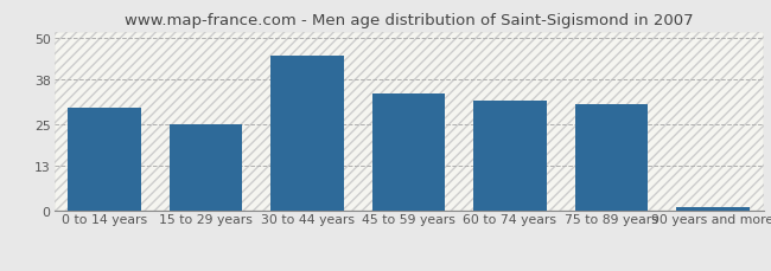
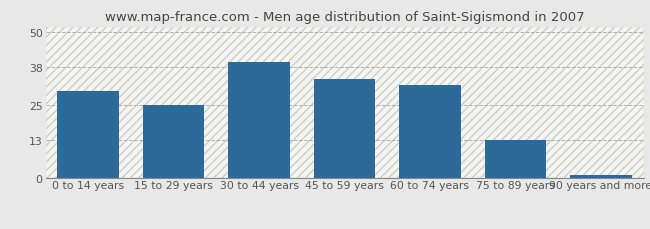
30 to 44 years: 45 -> 40
75 to 89 years: 31 -> 13
